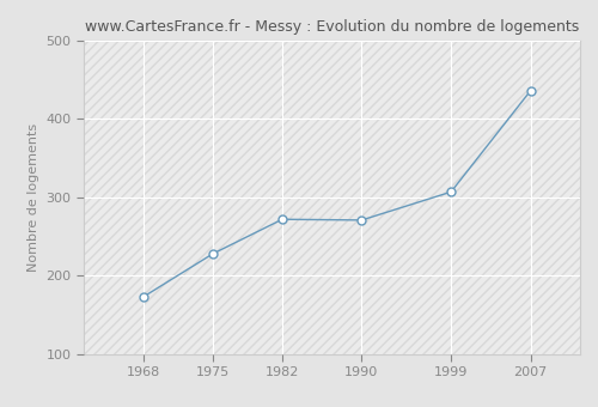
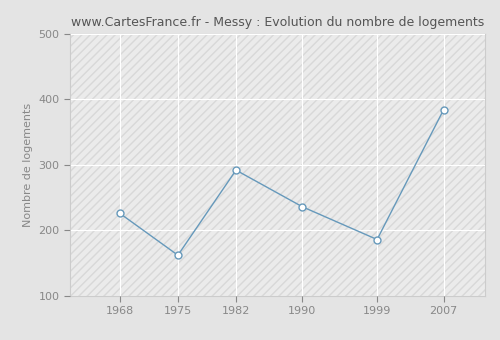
1968: 173 -> 226
1975: 228 -> 162
1982: 272 -> 292
1990: 271 -> 236
1999: 307 -> 186
2007: 436 -> 384
